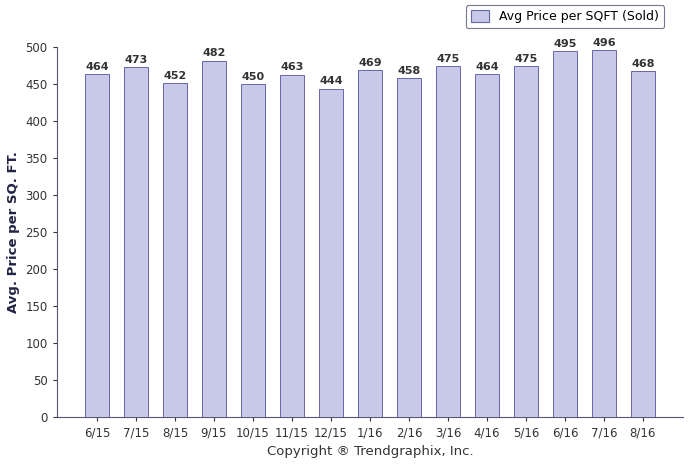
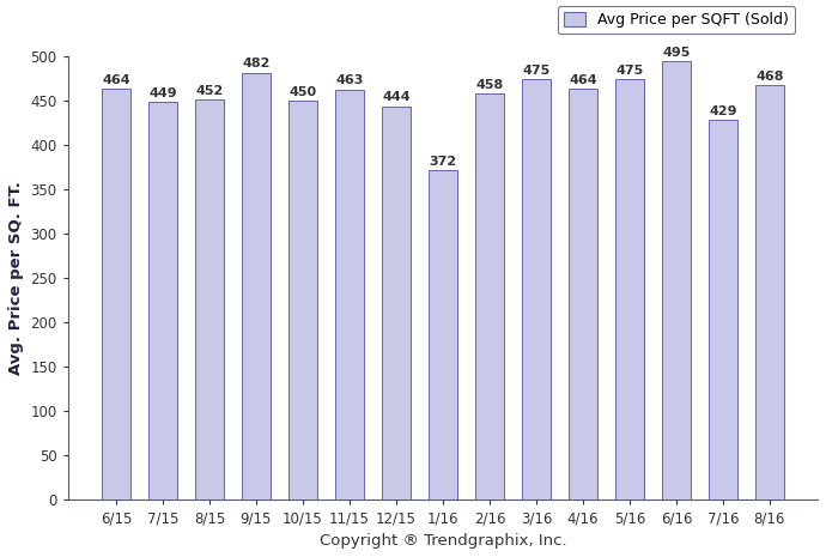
7/15: 473 -> 449
1/16: 469 -> 372
7/16: 496 -> 429
